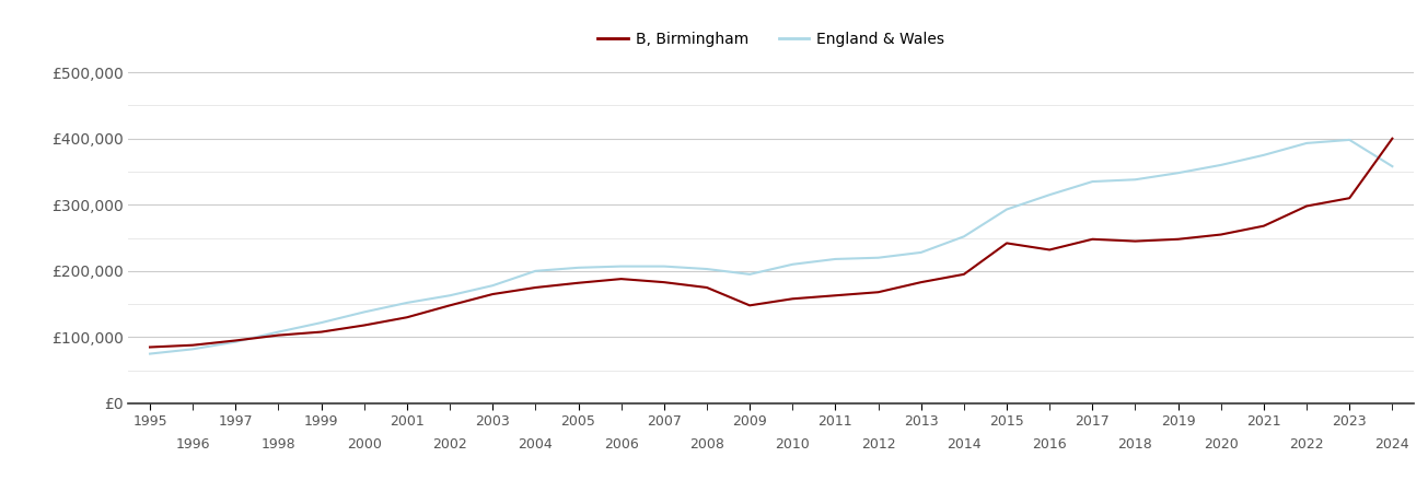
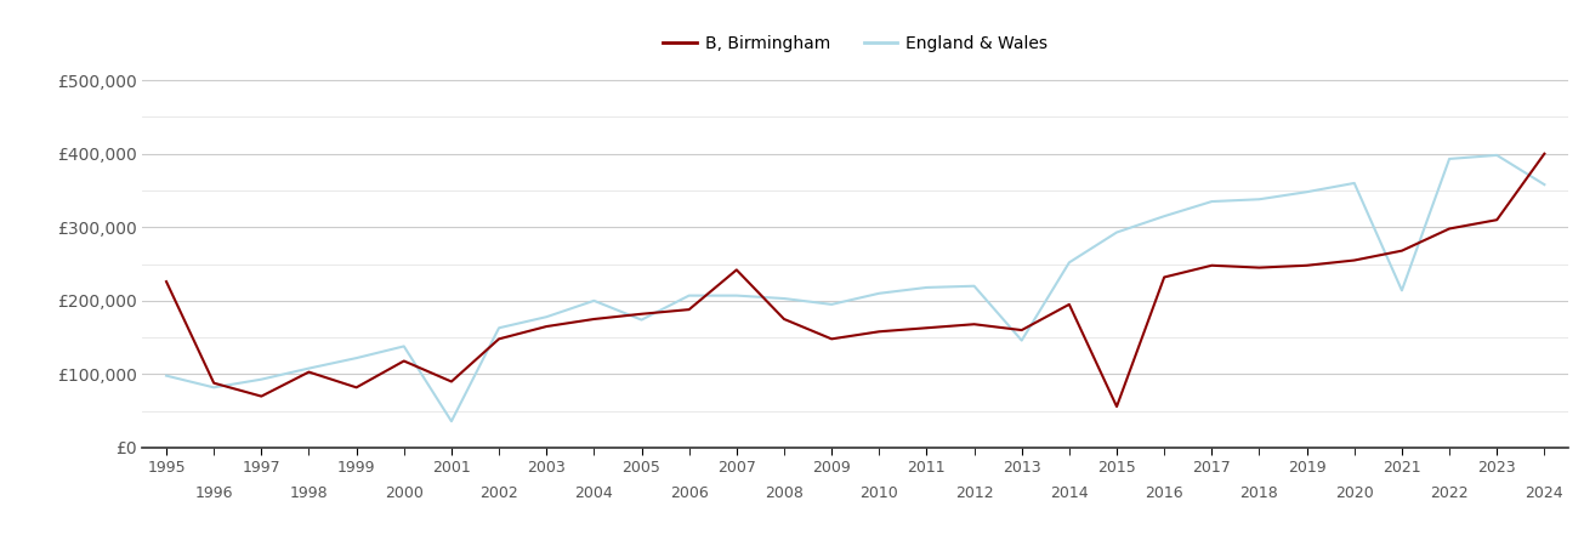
B, Birmingham/1995: £85,000 -> £226,000
England & Wales/1995: £75,000 -> £98,000
B, Birmingham/1997: £95,000 -> £70,000
B, Birmingham/1999: £108,000 -> £82,000
B, Birmingham/2001: £130,000 -> £90,000
England & Wales/2001: £152,000 -> £36,000
England & Wales/2005: £205,000 -> £174,000
B, Birmingham/2007: £183,000 -> £242,000
B, Birmingham/2013: £183,000 -> £160,000
England & Wales/2013: £228,000 -> £146,000
B, Birmingham/2015: £242,000 -> £56,000
England & Wales/2021: £375,000 -> £214,000
